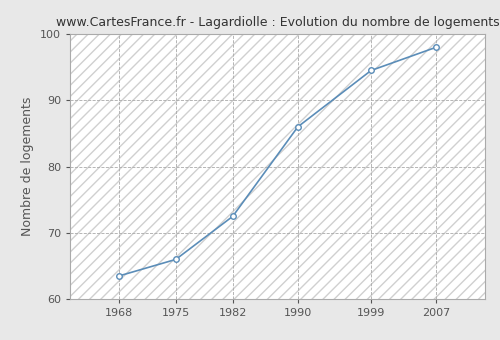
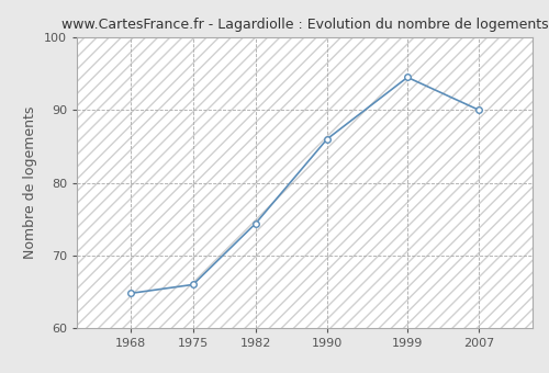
1968: 63.5 -> 64.8
1982: 72.5 -> 74.4
2007: 98.0 -> 90.0
